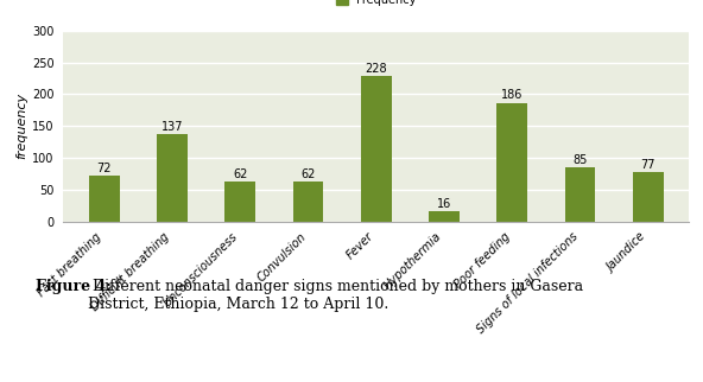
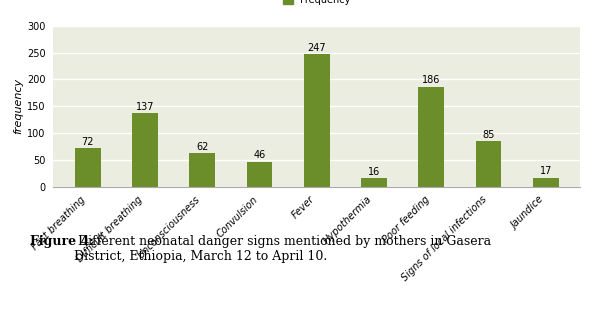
Convulsion: 62 -> 46
Fever: 228 -> 247
Jaundice: 77 -> 17
